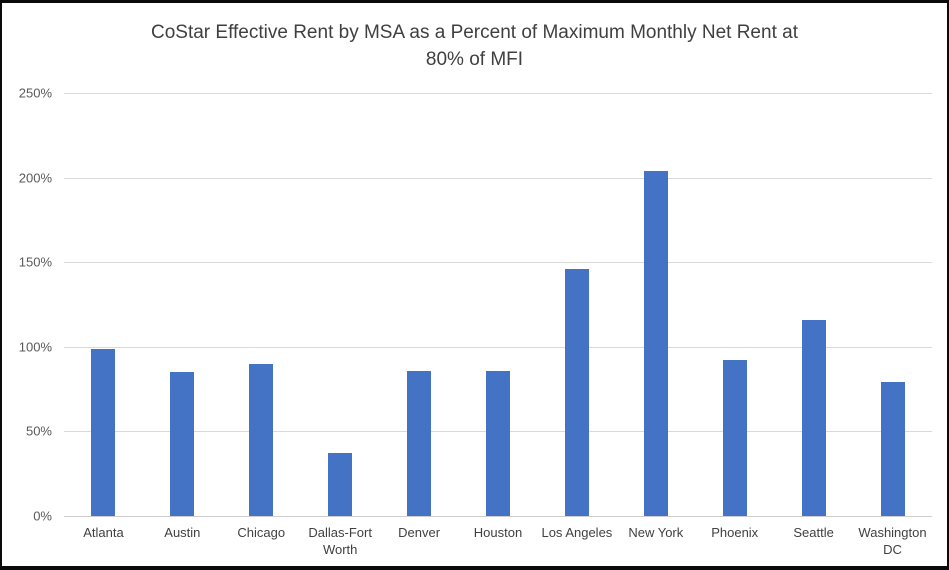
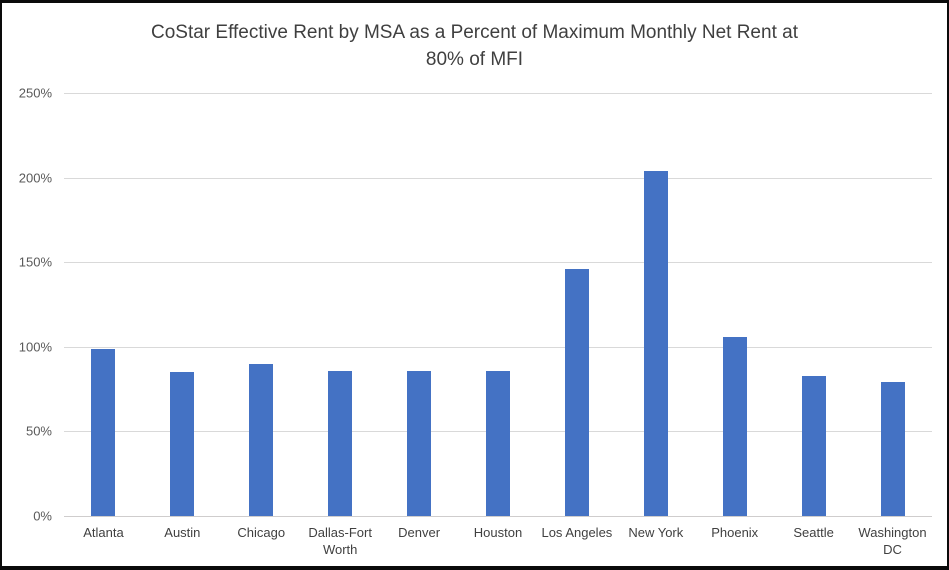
Dallas-Fort Worth: 37% -> 86%
Phoenix: 92% -> 106%
Seattle: 116% -> 83%
